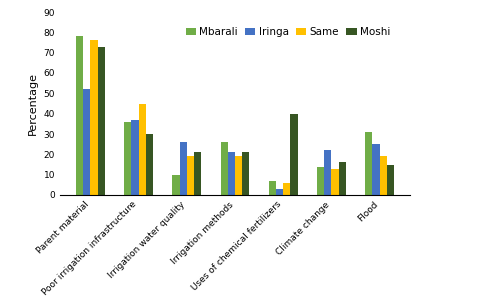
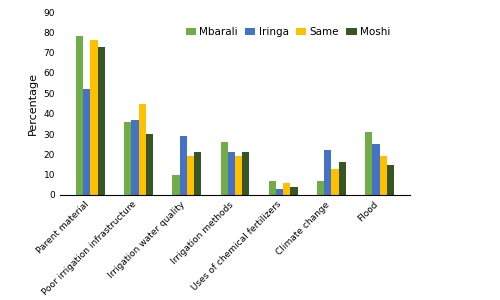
Iringa/Irrigation water quality: 26 -> 29
Moshi/Uses of chemical fertilizers: 40 -> 4
Mbarali/Climate change: 14 -> 7
